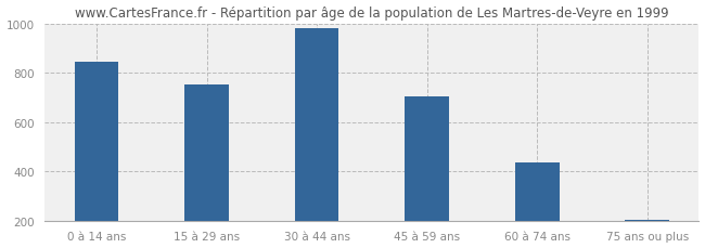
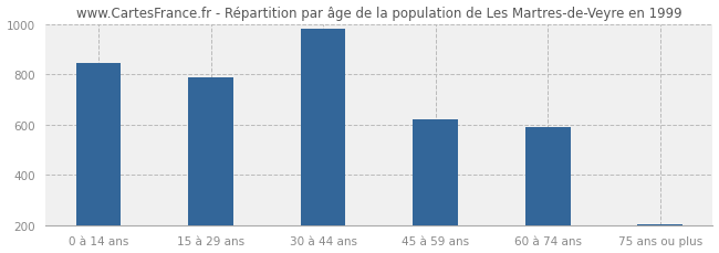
15 à 29 ans: 752 -> 785
45 à 59 ans: 702 -> 620
60 à 74 ans: 438 -> 590
